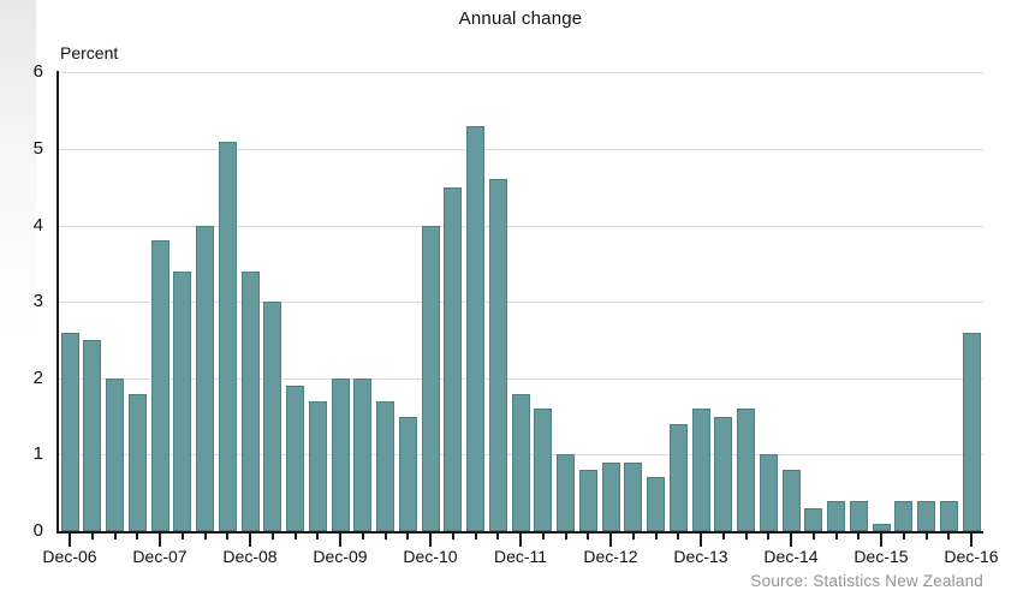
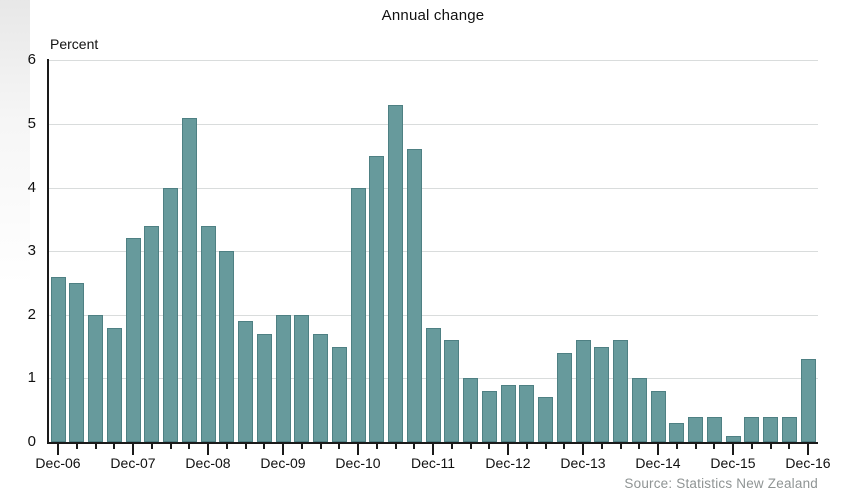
Dec-07: 3.8 -> 3.2
Dec-16: 2.6 -> 1.3
